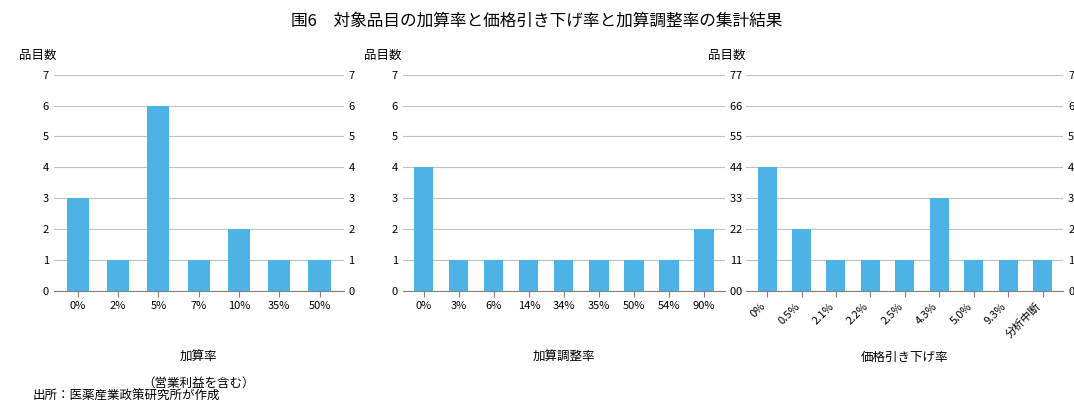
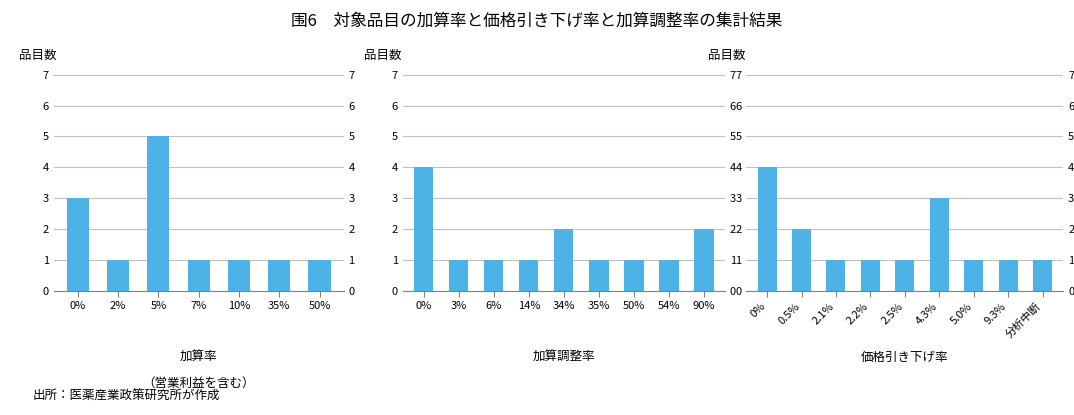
5%: 6 -> 5
10%: 2 -> 1
34%: 1 -> 2
